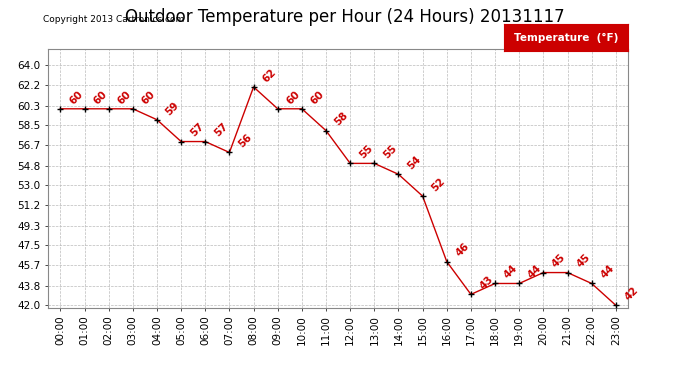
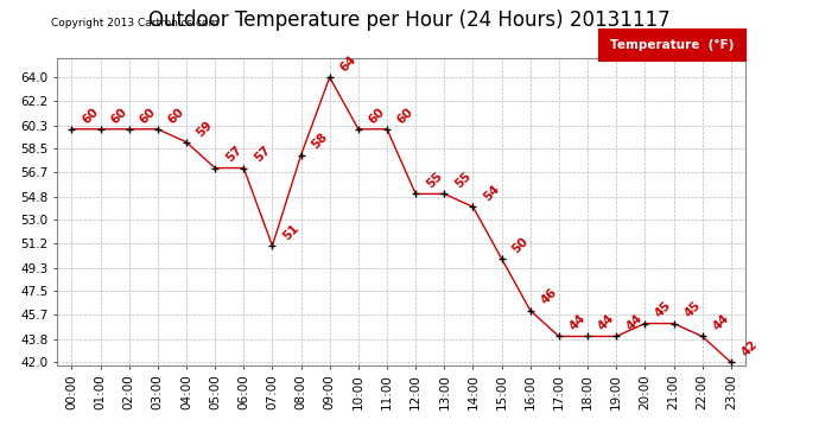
07:00: 56 -> 51
08:00: 62 -> 58
09:00: 60 -> 64
11:00: 58 -> 60
15:00: 52 -> 50
17:00: 43 -> 44
